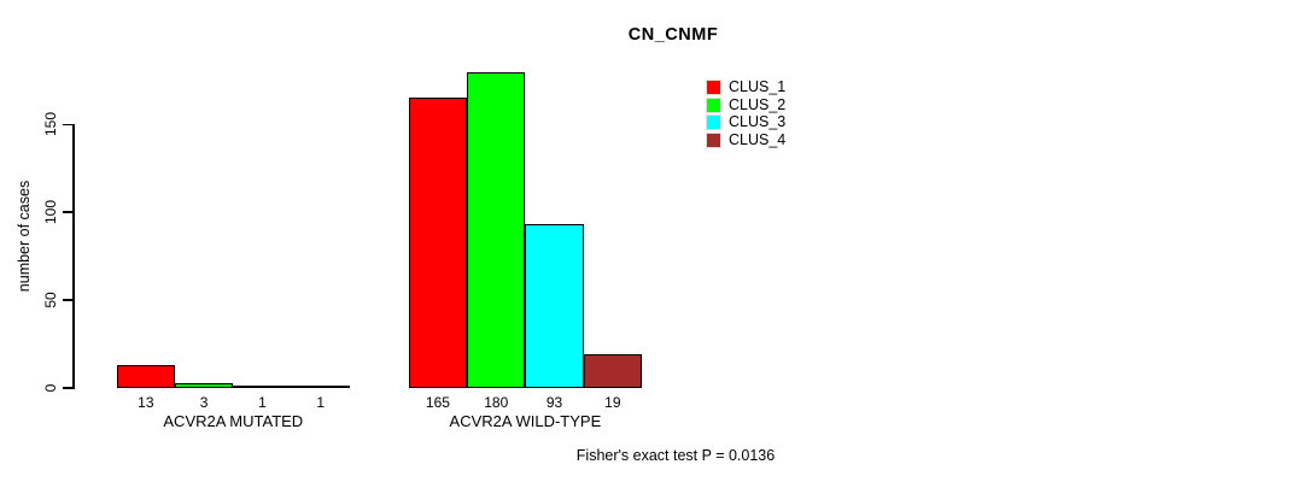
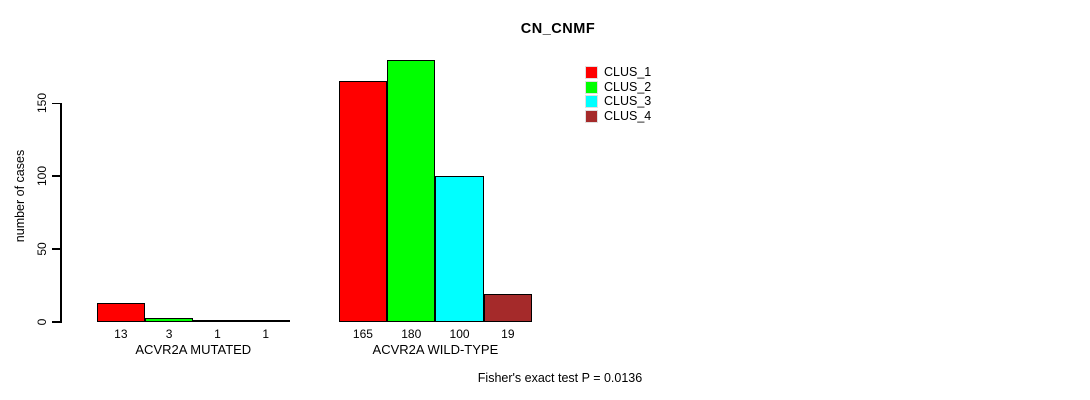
CLUS_3/ACVR2A WILD-TYPE: 93 -> 100
